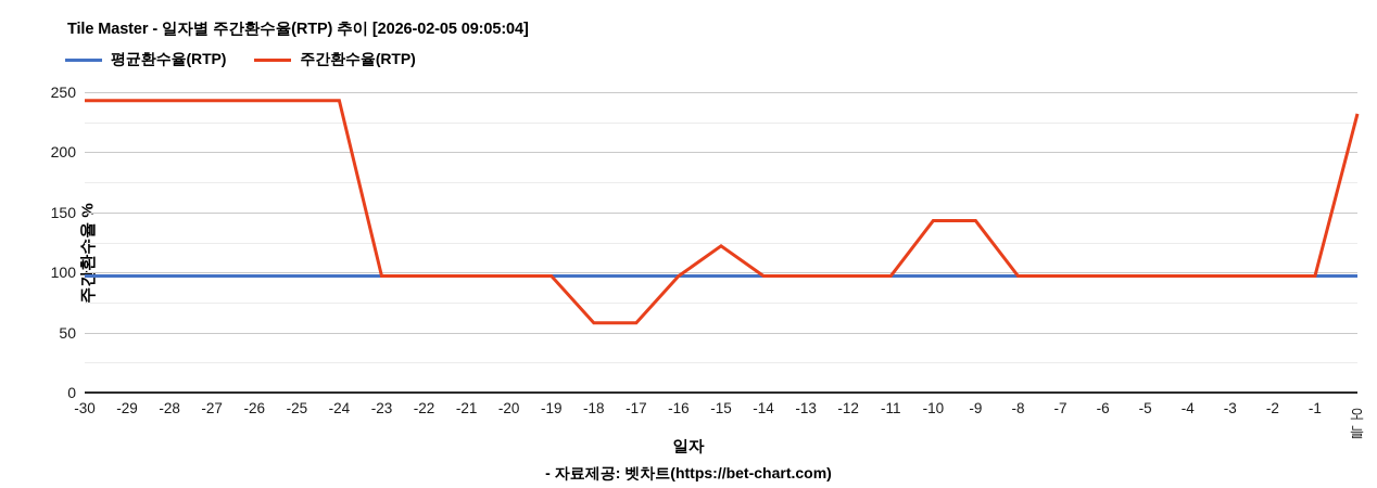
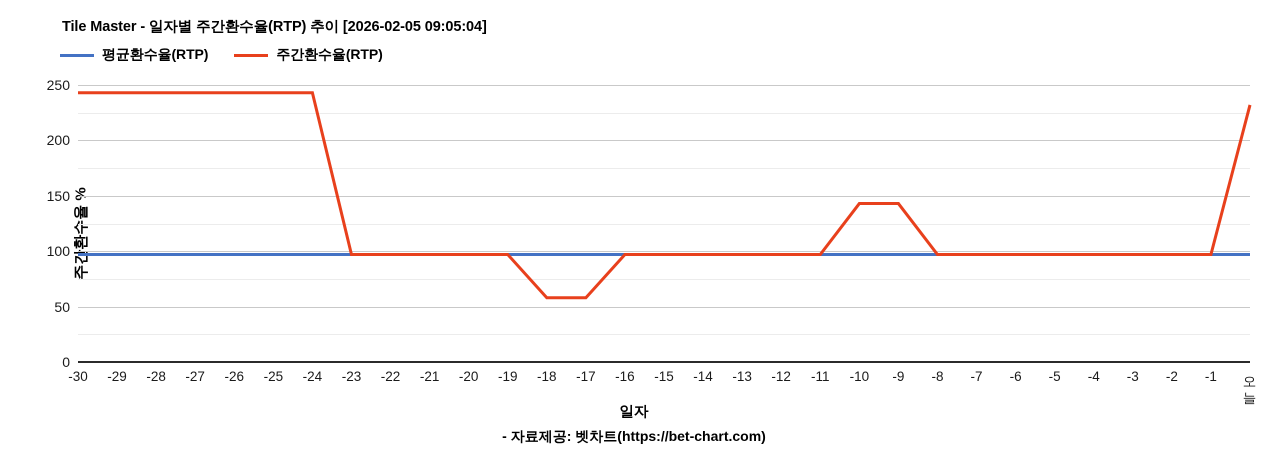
주간환수율(RTP)/-15: 122 -> 97
